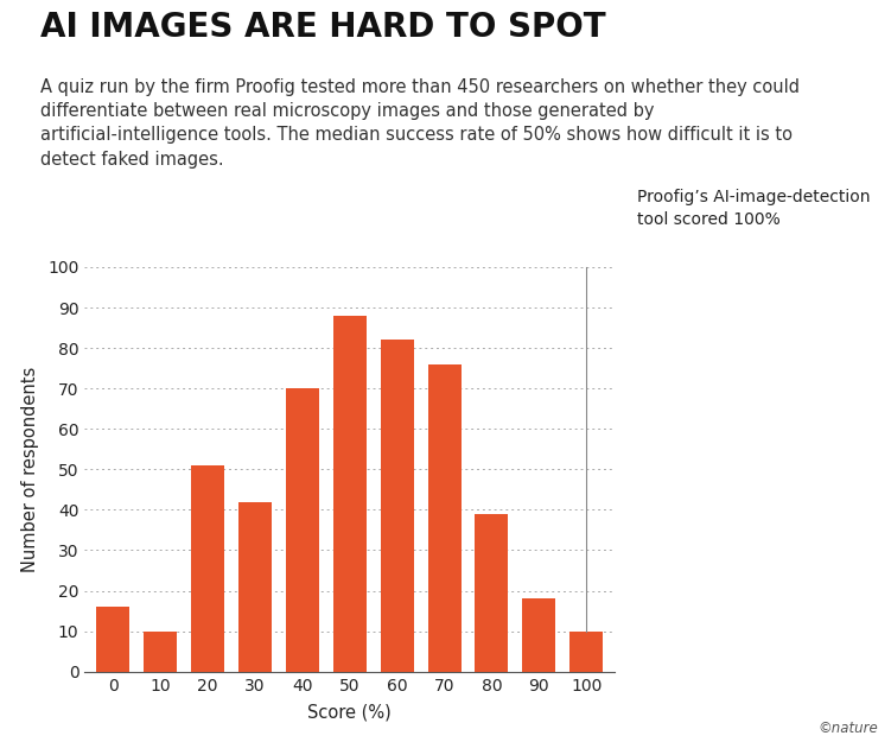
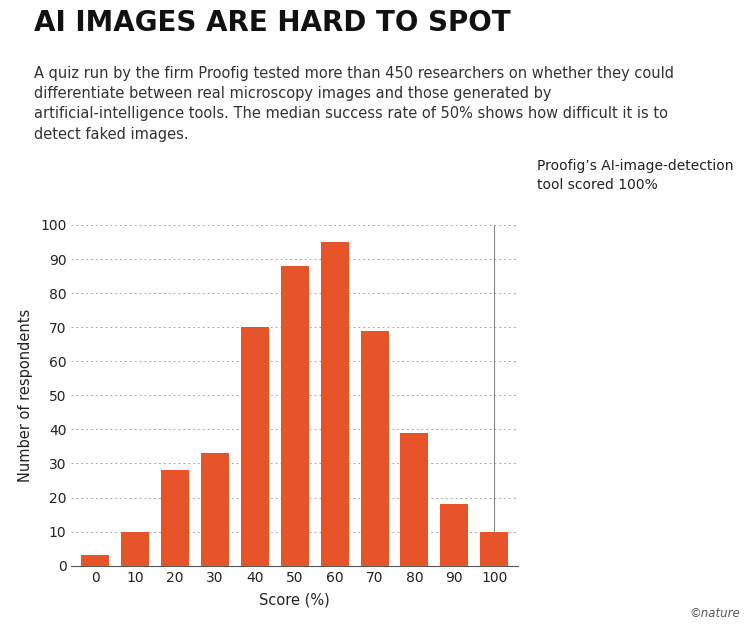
0: 16 -> 3
20: 51 -> 28
30: 42 -> 33
60: 82 -> 95
70: 76 -> 69
